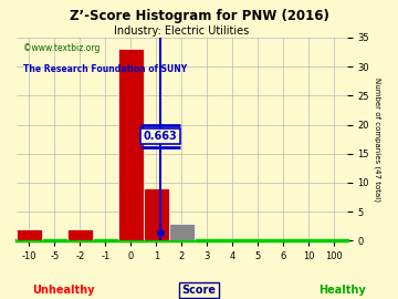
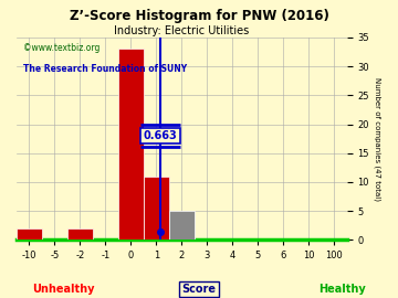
1: 9 -> 11
2: 3 -> 5
